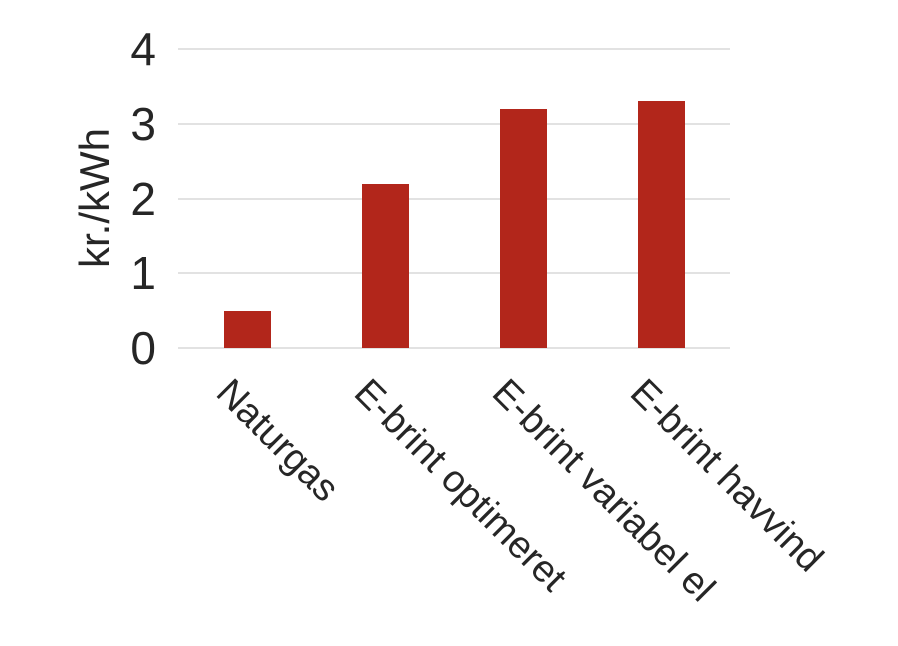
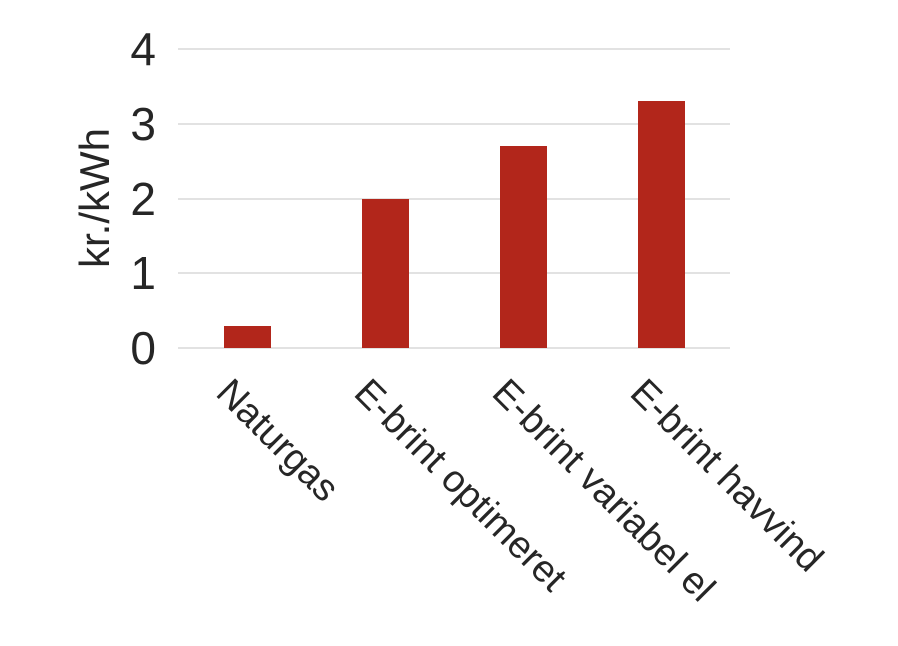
Naturgas: 0.5 -> 0.3
E-brint optimeret: 2.2 -> 2.0
E-brint variabel el: 3.2 -> 2.7
